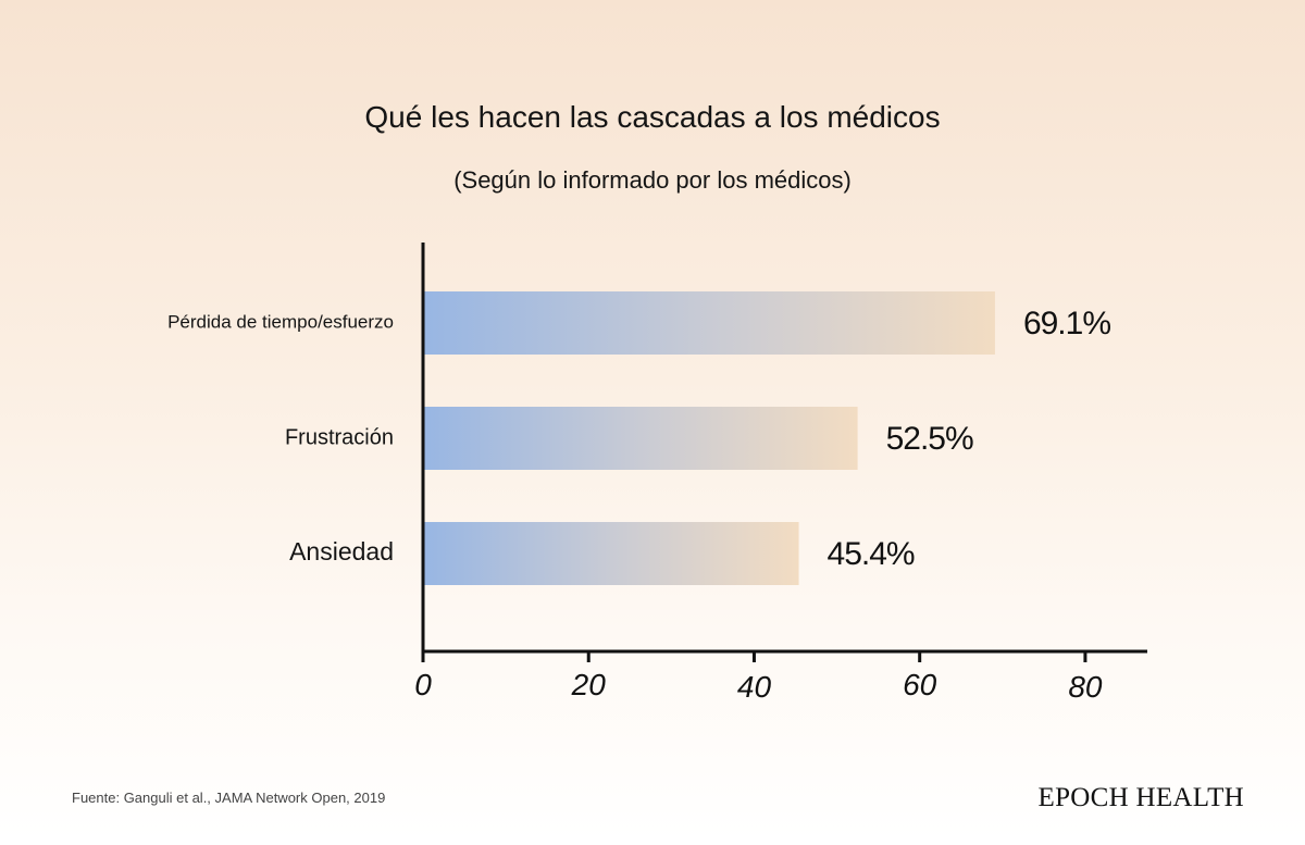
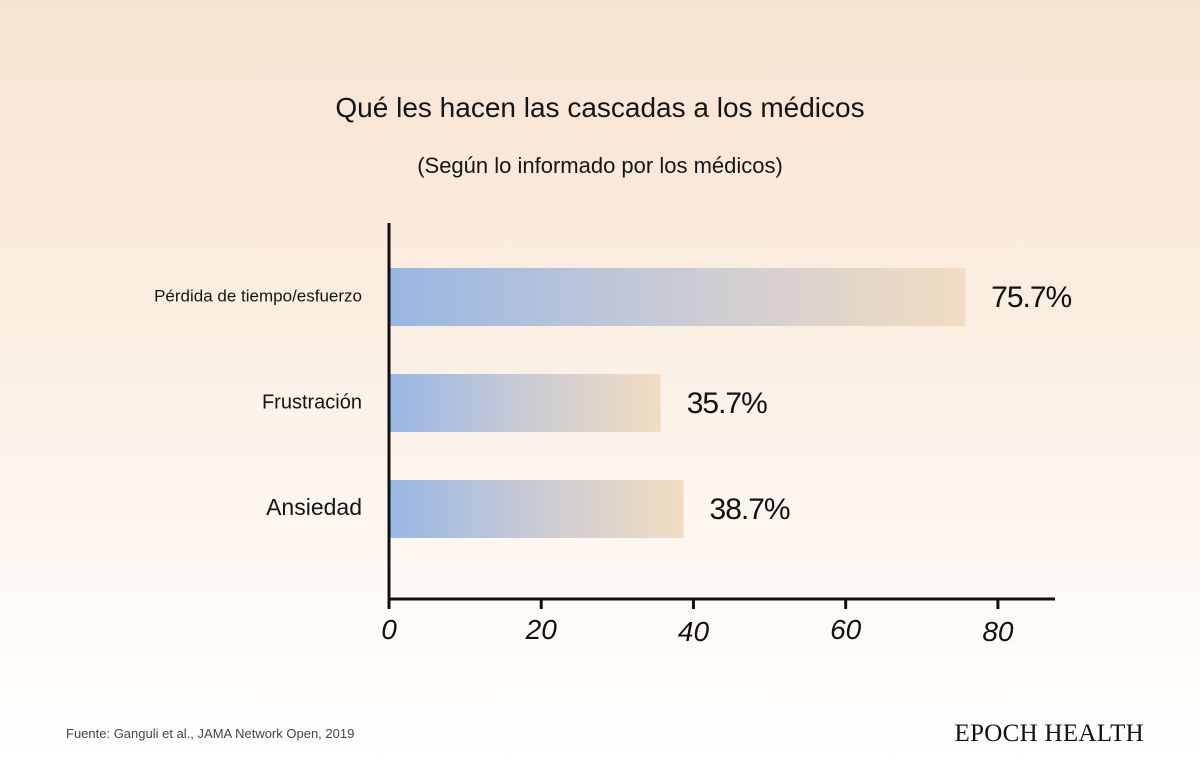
Pérdida de tiempo/esfuerzo: 69.1% -> 75.7%
Frustración: 52.5% -> 35.7%
Ansiedad: 45.4% -> 38.7%
